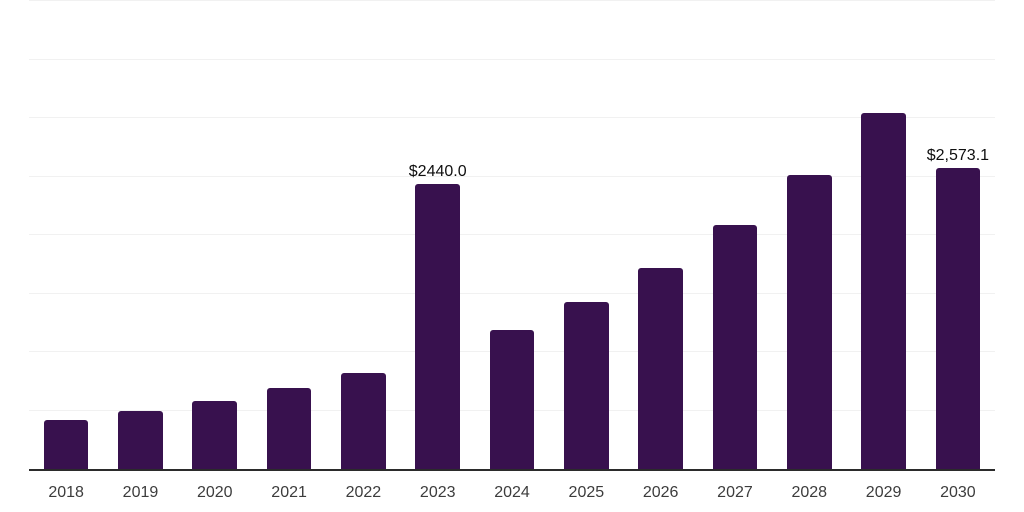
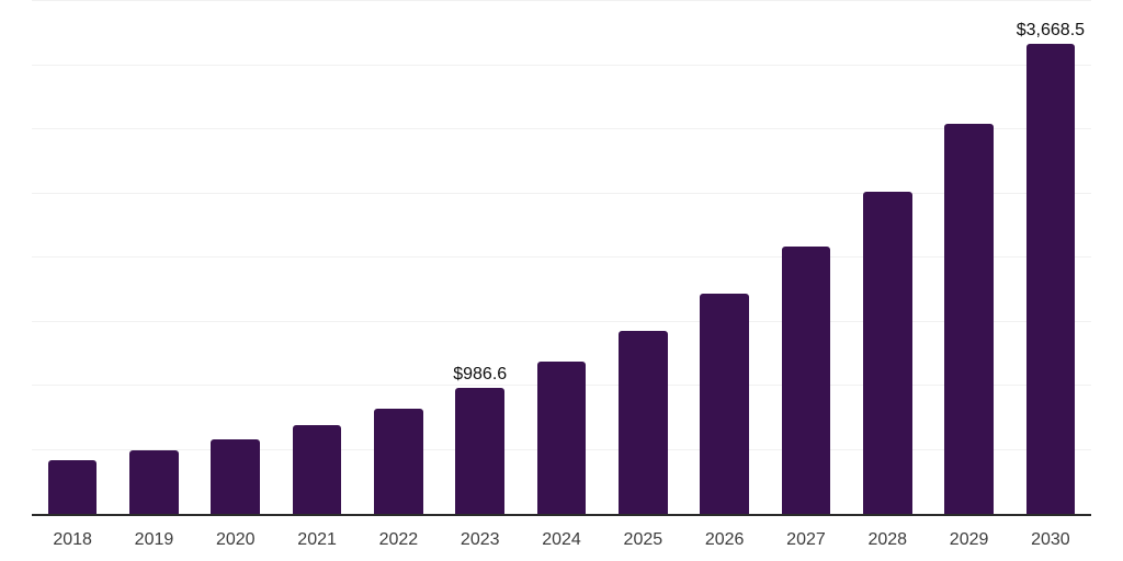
2023: $2440.0 -> $986.6
2030: $2,573.1 -> $3,668.5
